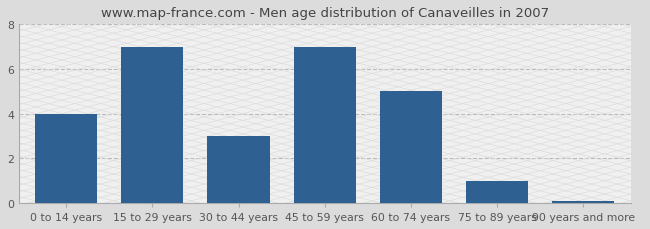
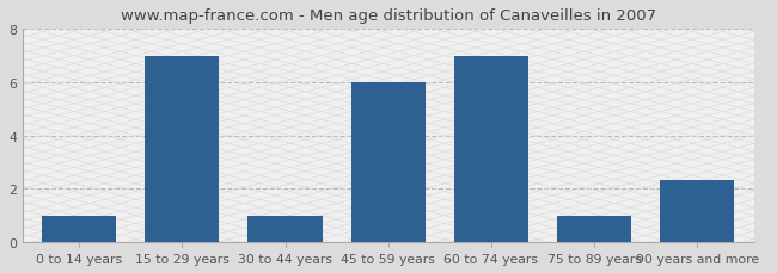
0 to 14 years: 4.00 -> 1.00
30 to 44 years: 3.00 -> 1.00
45 to 59 years: 7.00 -> 6.00
60 to 74 years: 5.00 -> 7.00
90 years and more: 0.07 -> 2.35
